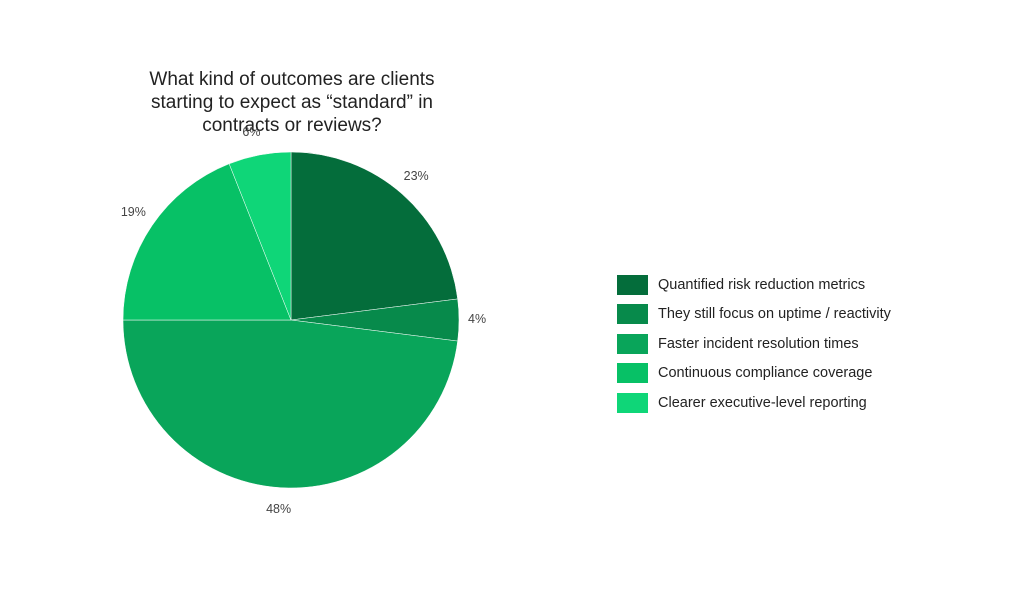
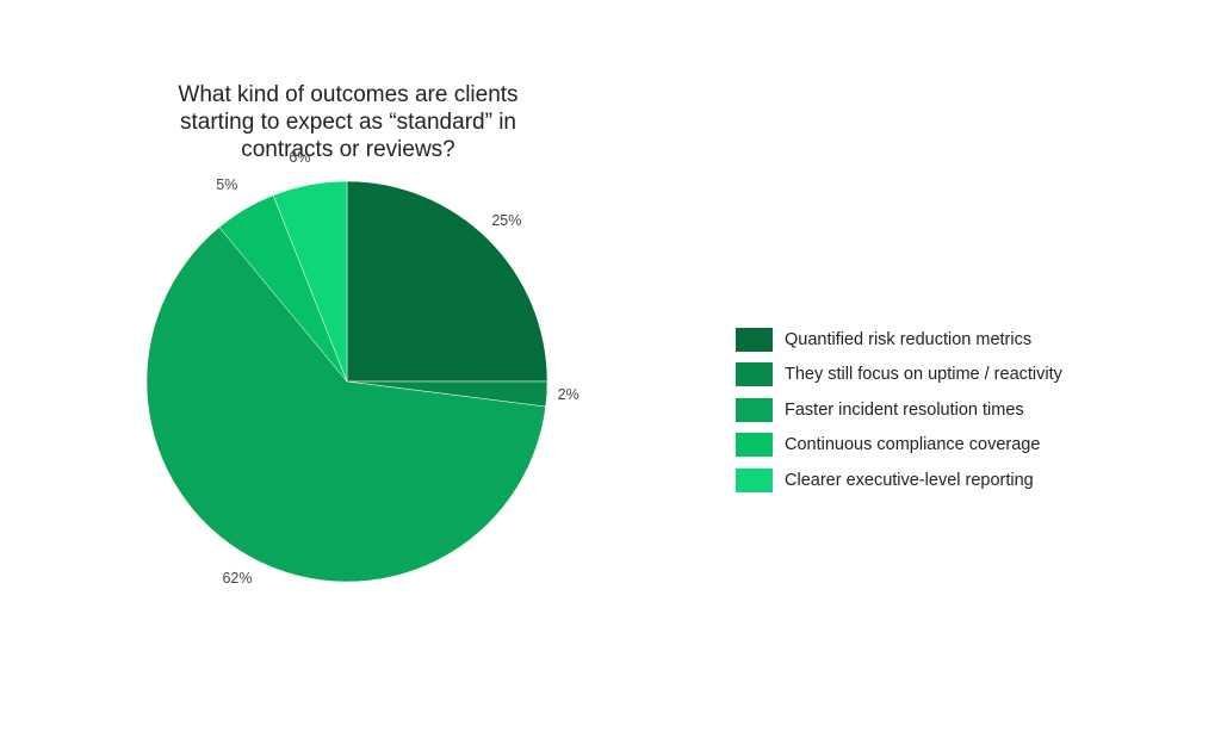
Quantified risk reduction metrics: 23% -> 25%
They still focus on uptime / reactivity: 4% -> 2%
Faster incident resolution times: 48% -> 62%
Continuous compliance coverage: 19% -> 5%
